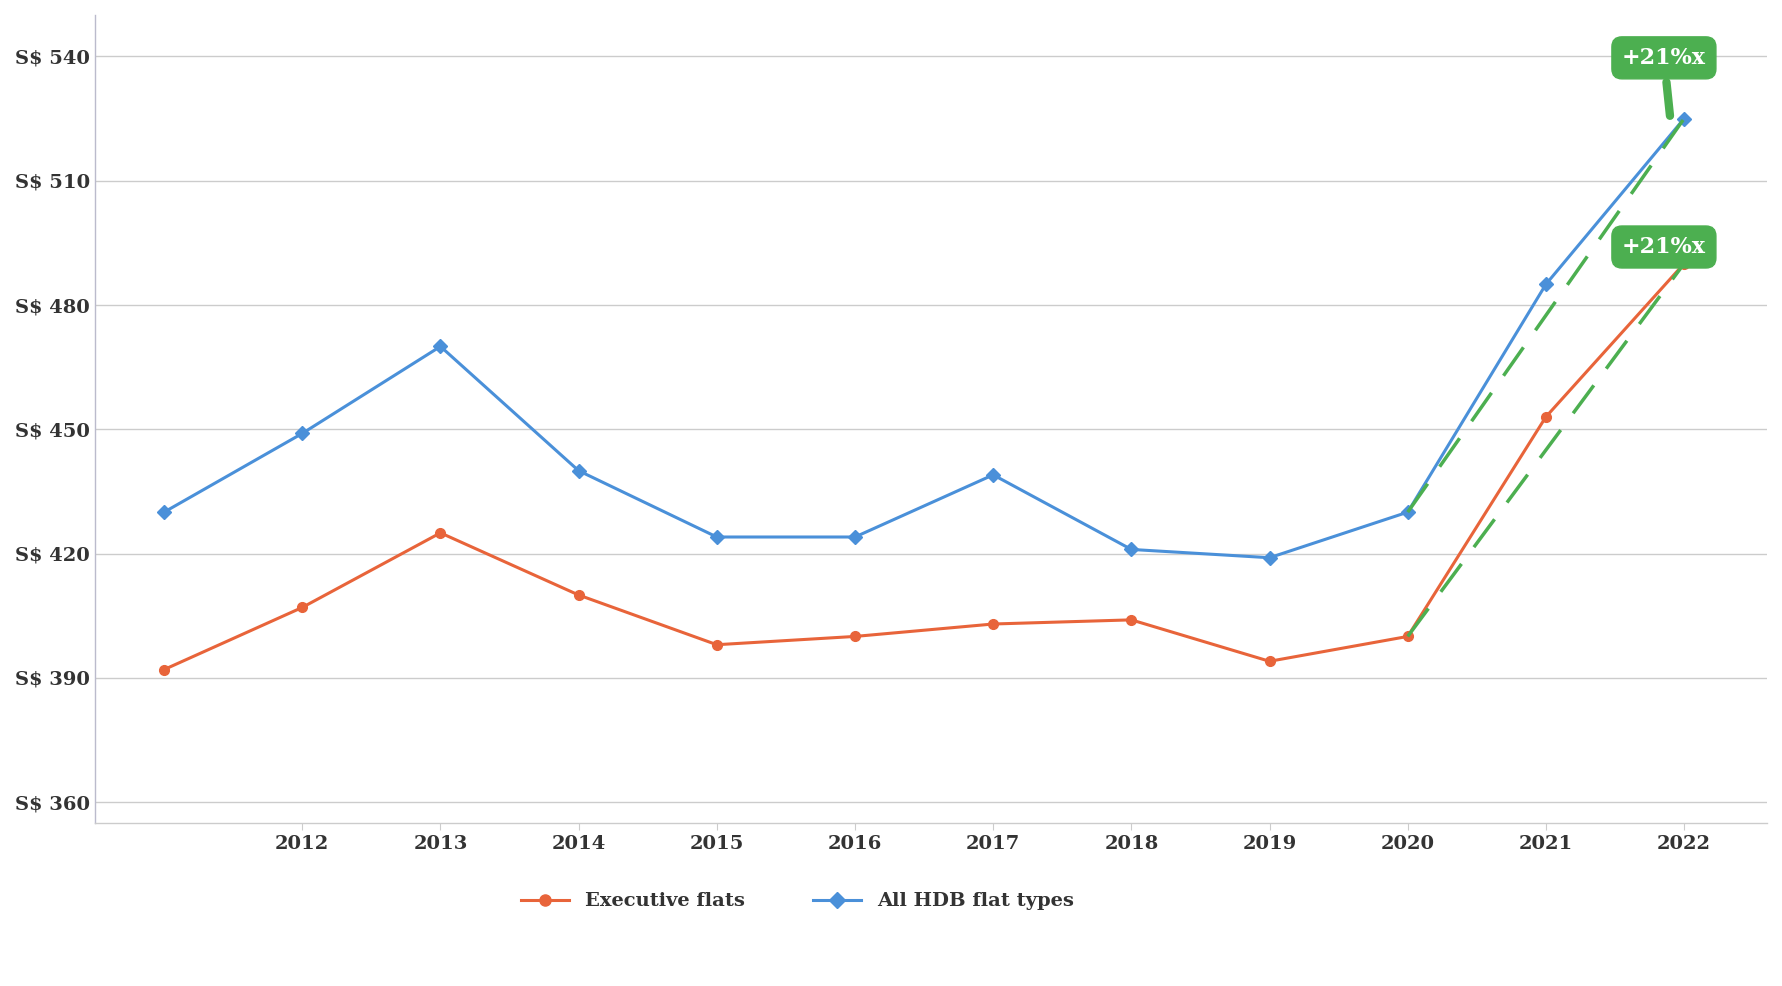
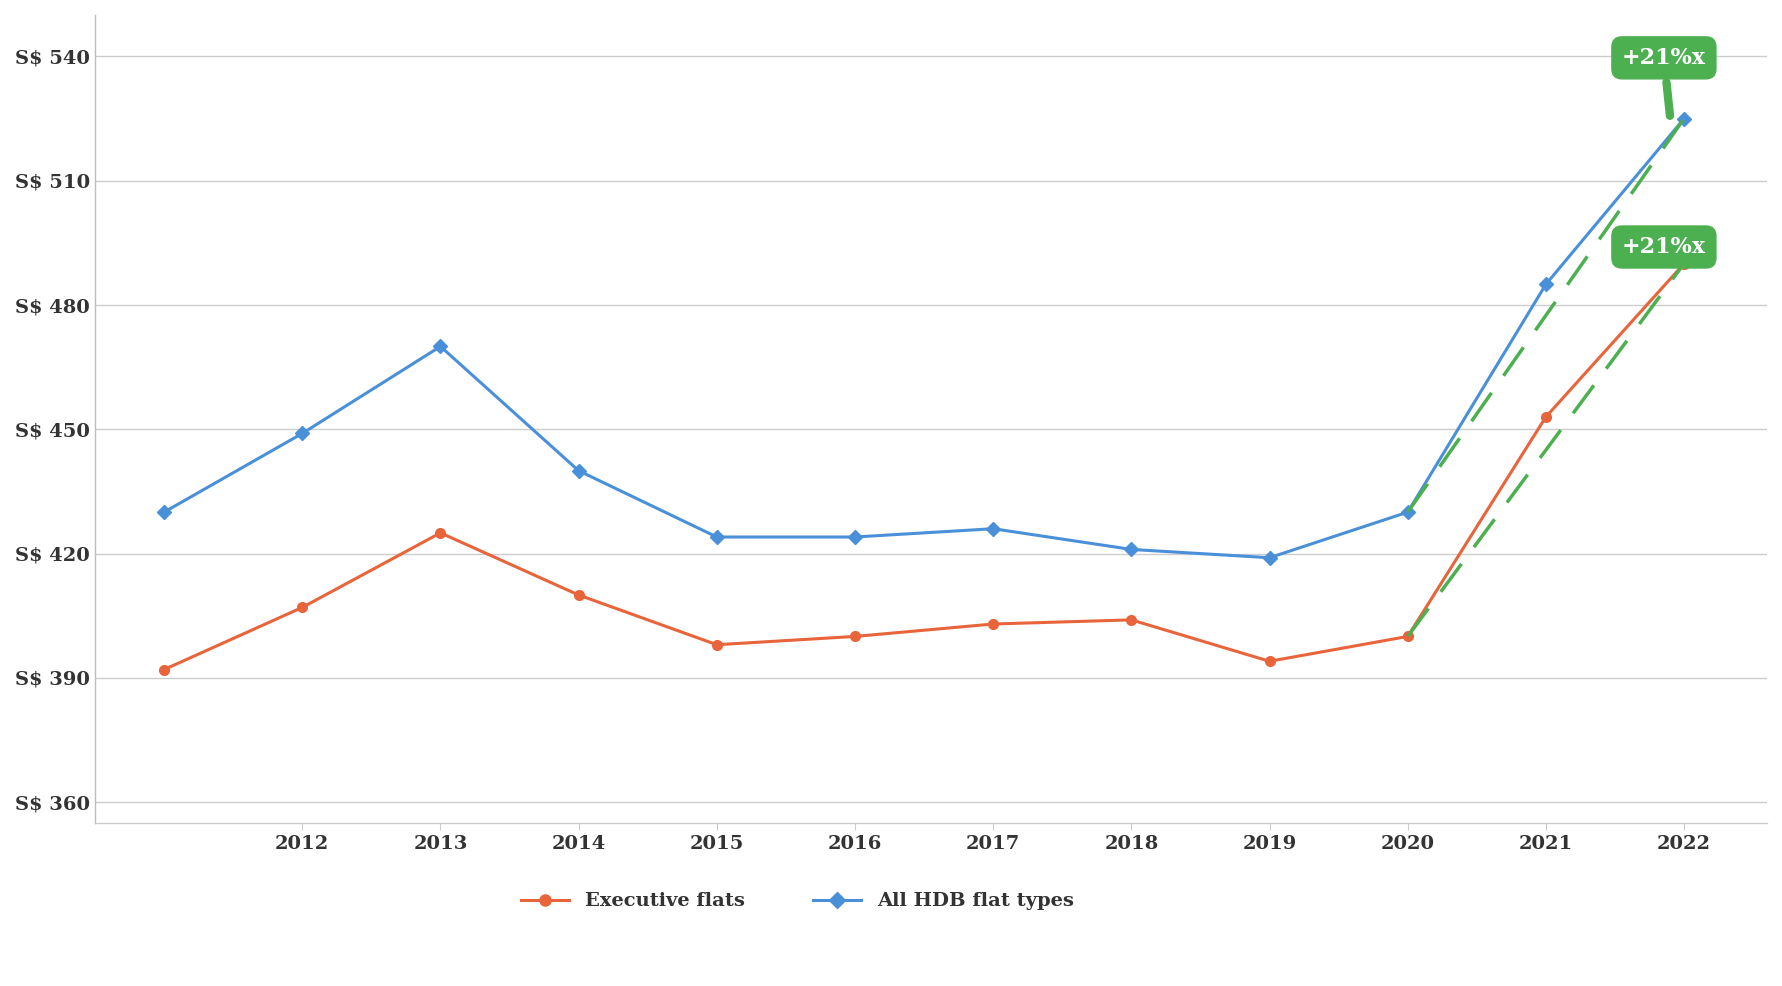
All HDB flat types/2017: S$ 439 -> S$ 426
